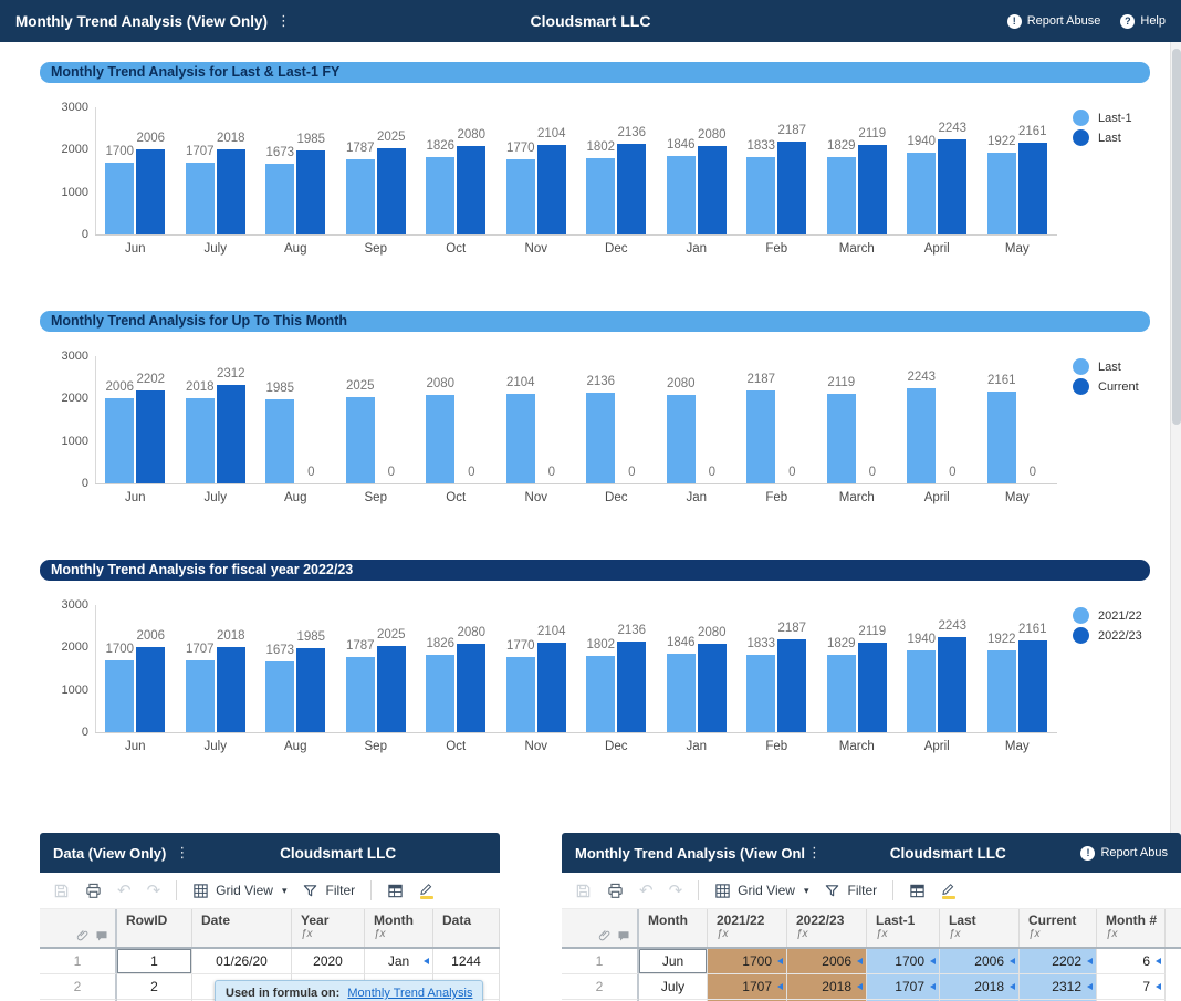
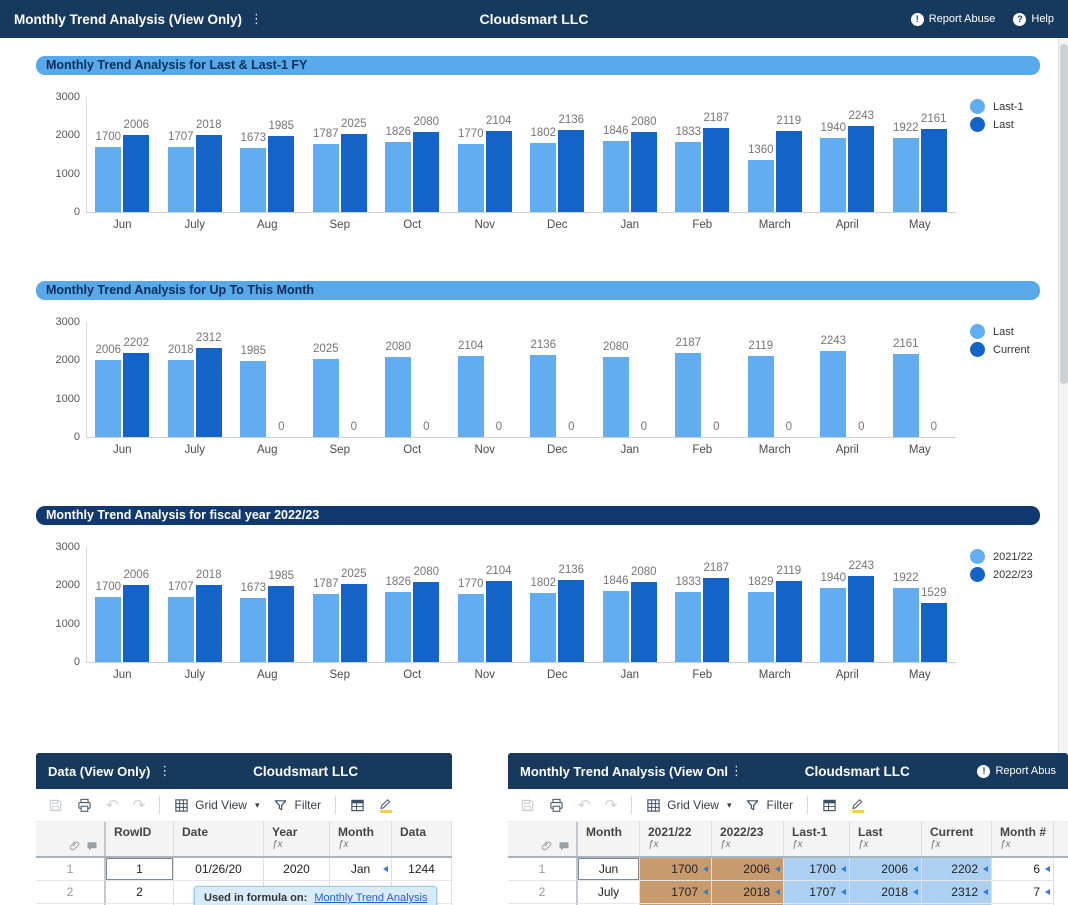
Monthly Trend Analysis for Last & Last-1 FY/Last-1/March: 1829 -> 1360
Monthly Trend Analysis for fiscal year 2022/23/2022/23/May: 2161 -> 1529
